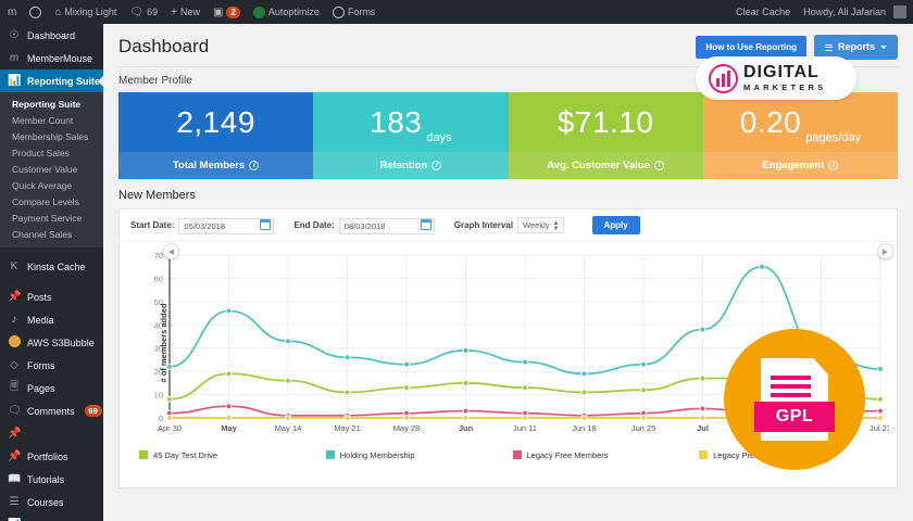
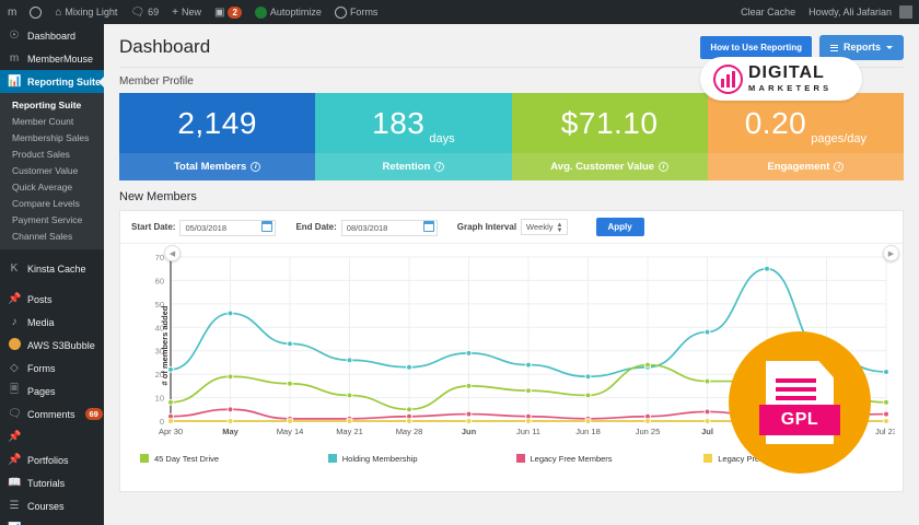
45 Day Test Drive/May 28: 13 -> 5
45 Day Test Drive/Jun 25: 12 -> 24
